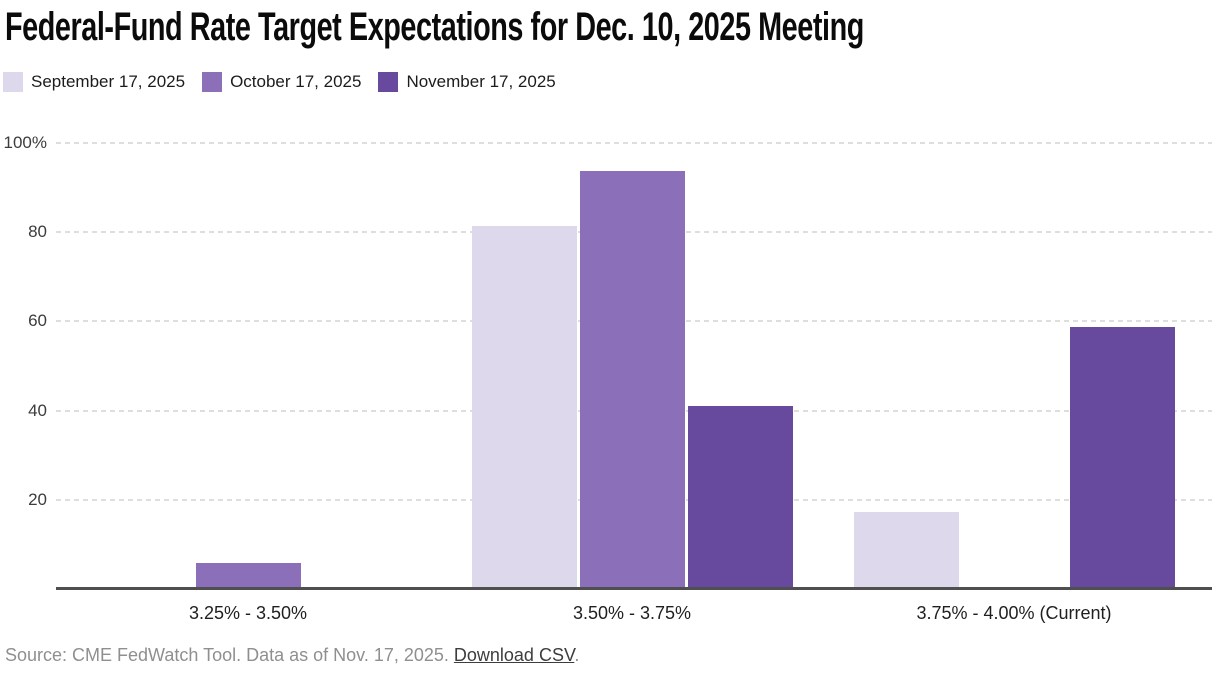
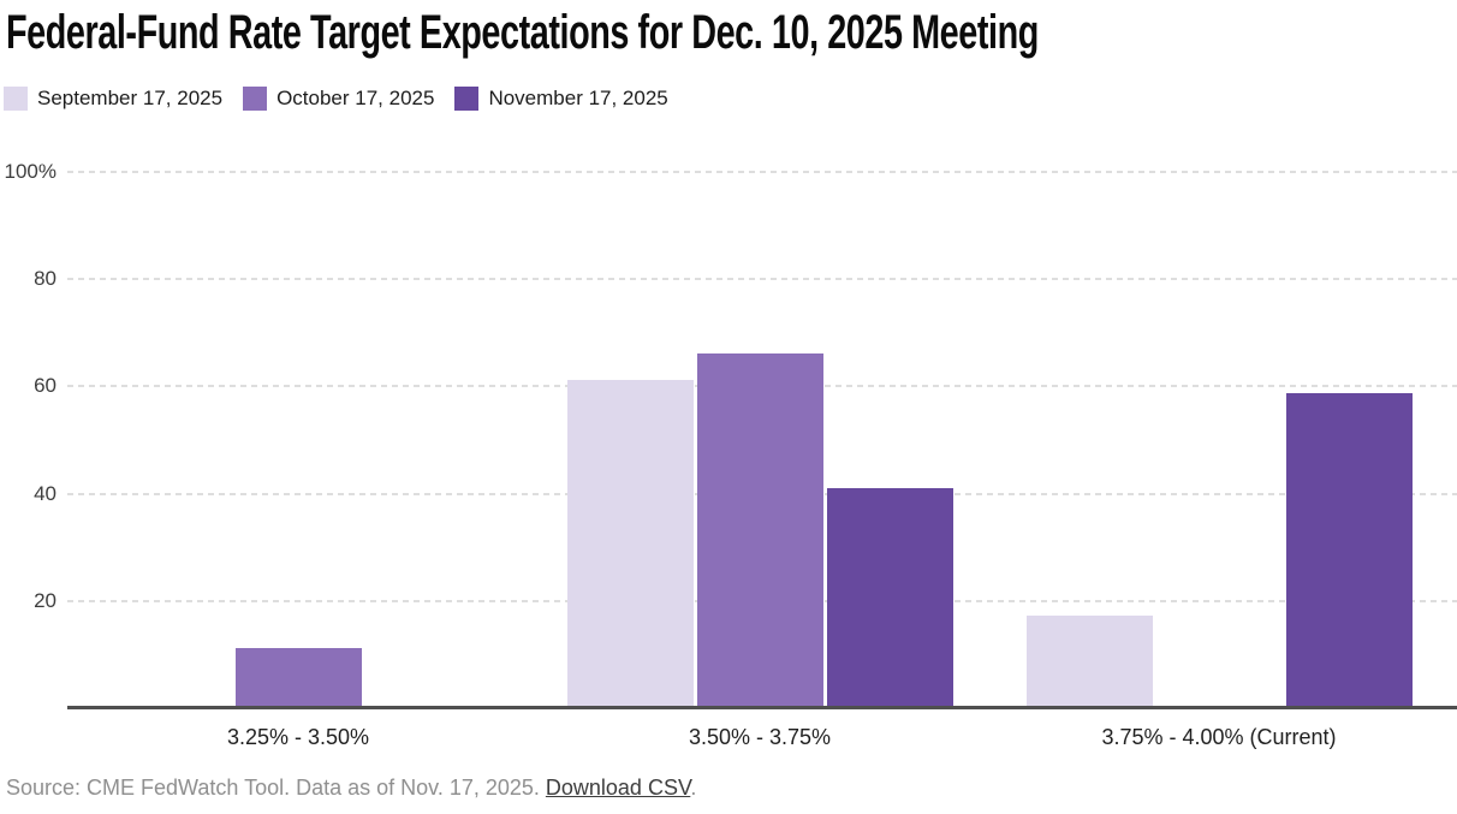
October 17, 2025/3.25% - 3.50%: 6% -> 11%
September 17, 2025/3.50% - 3.75%: 81% -> 61%
October 17, 2025/3.50% - 3.75%: 94% -> 66%
